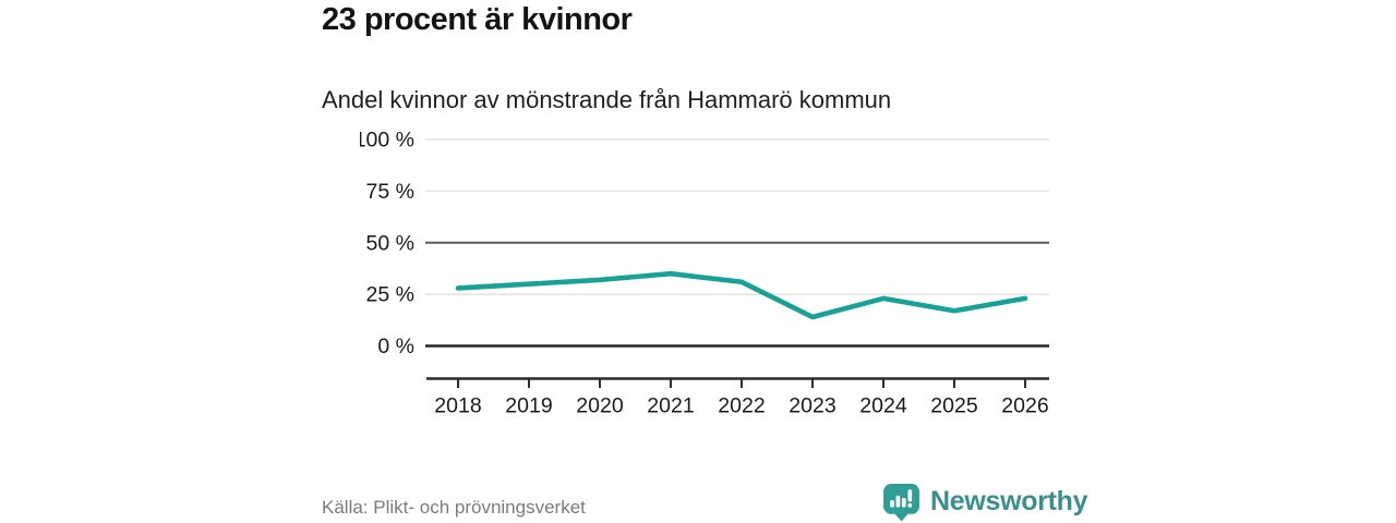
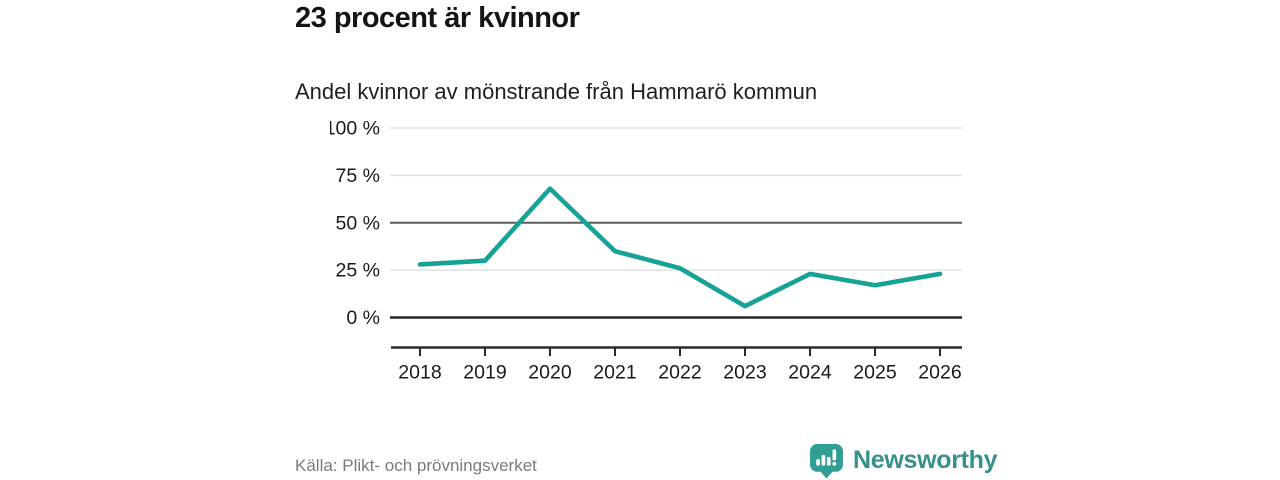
2020: 32% -> 68%
2022: 31% -> 26%
2023: 14% -> 6%
